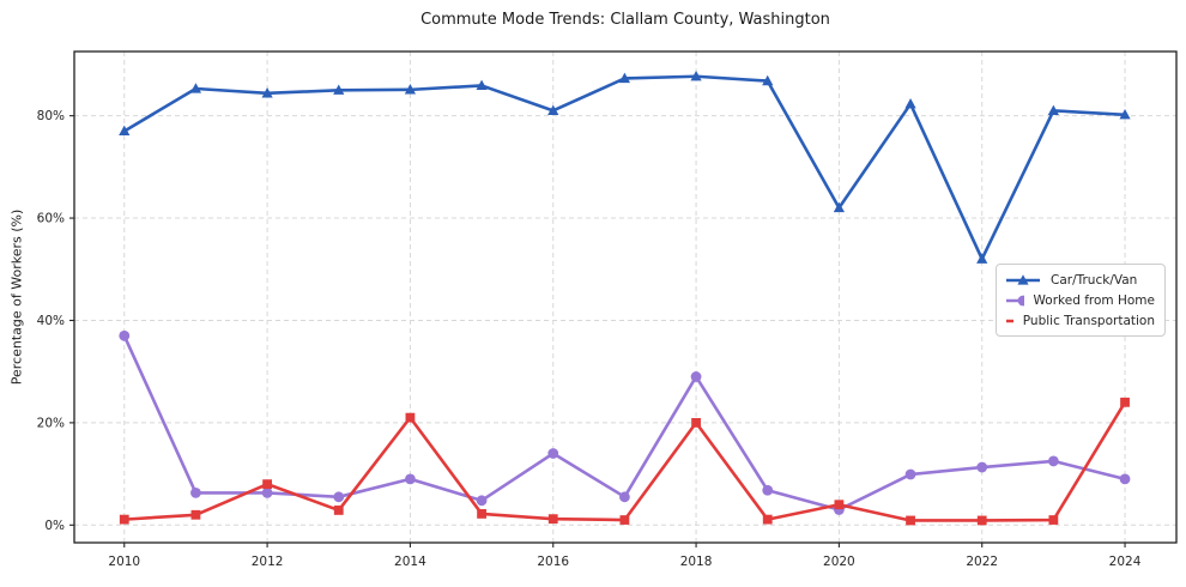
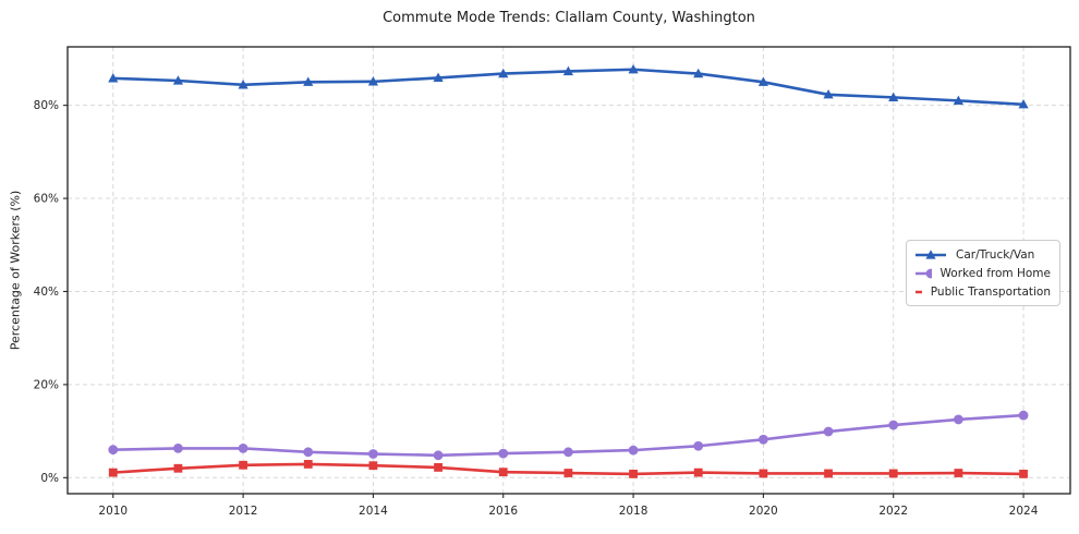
Car/Truck/Van/2010: 77% -> 86%
Worked from Home/2010: 37% -> 6%
Public Transportation/2012: 8% -> 3%
Worked from Home/2014: 9% -> 5%
Public Transportation/2014: 21% -> 3%
Car/Truck/Van/2016: 81% -> 87%
Worked from Home/2016: 14% -> 5%
Worked from Home/2018: 29% -> 6%
Public Transportation/2018: 20% -> 1%
Car/Truck/Van/2020: 62% -> 85%
Worked from Home/2020: 3% -> 8%
Public Transportation/2020: 4% -> 1%
Car/Truck/Van/2022: 52% -> 82%
Worked from Home/2024: 9% -> 13%
Public Transportation/2024: 24% -> 1%
